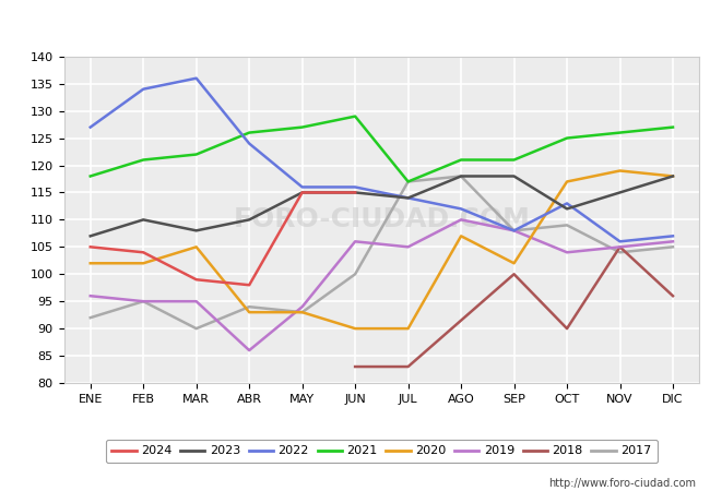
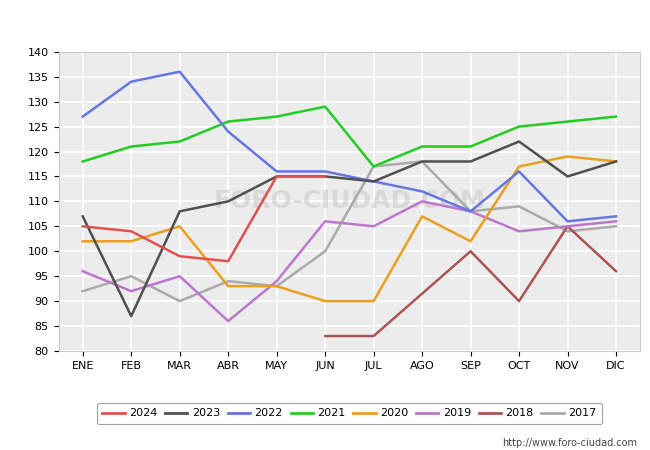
2023/FEB: 110 -> 87
2019/FEB: 95 -> 92
2023/OCT: 112 -> 122
2022/OCT: 113 -> 116
